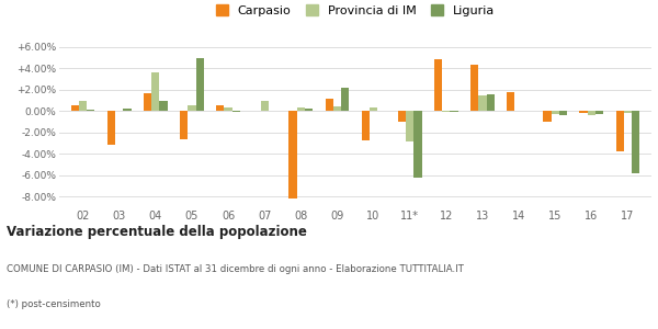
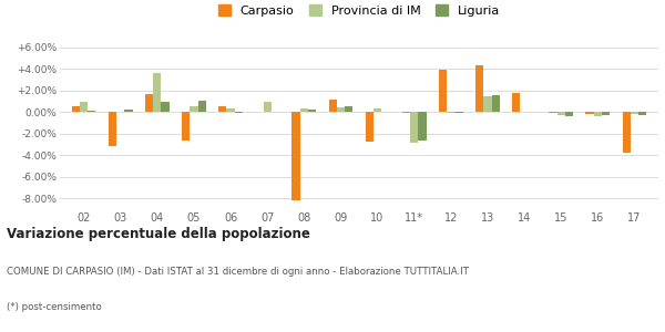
Liguria/05: 5.0% -> 1.1%
Liguria/09: 2.2% -> 0.5%
Carpasio/11*: -1.0% -> -0.1%
Liguria/11*: -6.2% -> -2.6%
Carpasio/12: 4.8% -> 3.9%
Carpasio/15: -1.0% -> -0.1%
Liguria/17: -5.8% -> -0.3%
